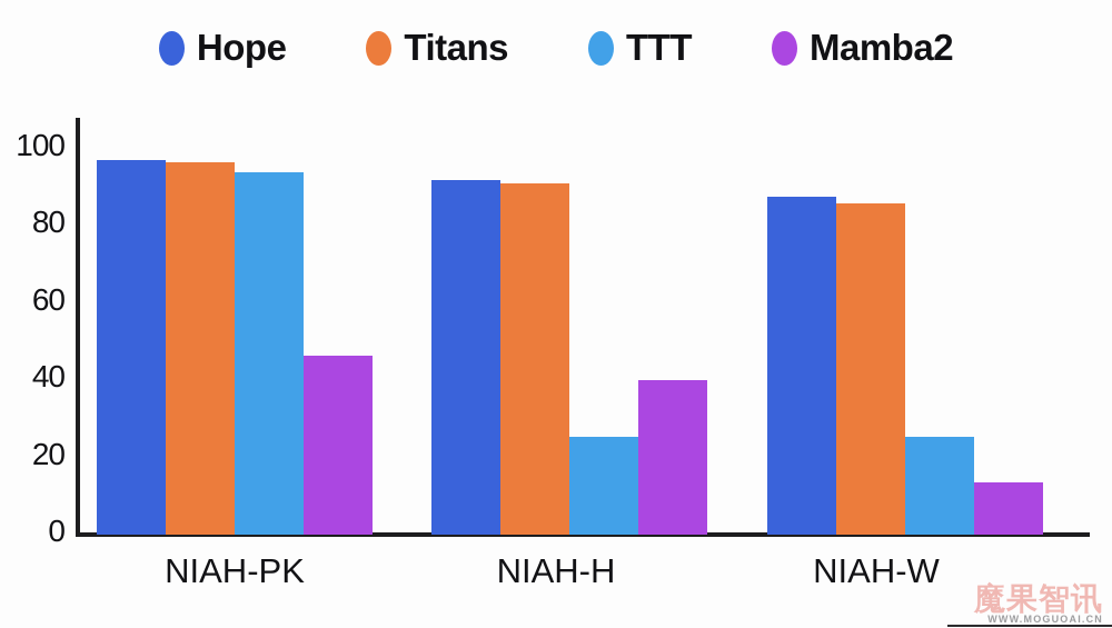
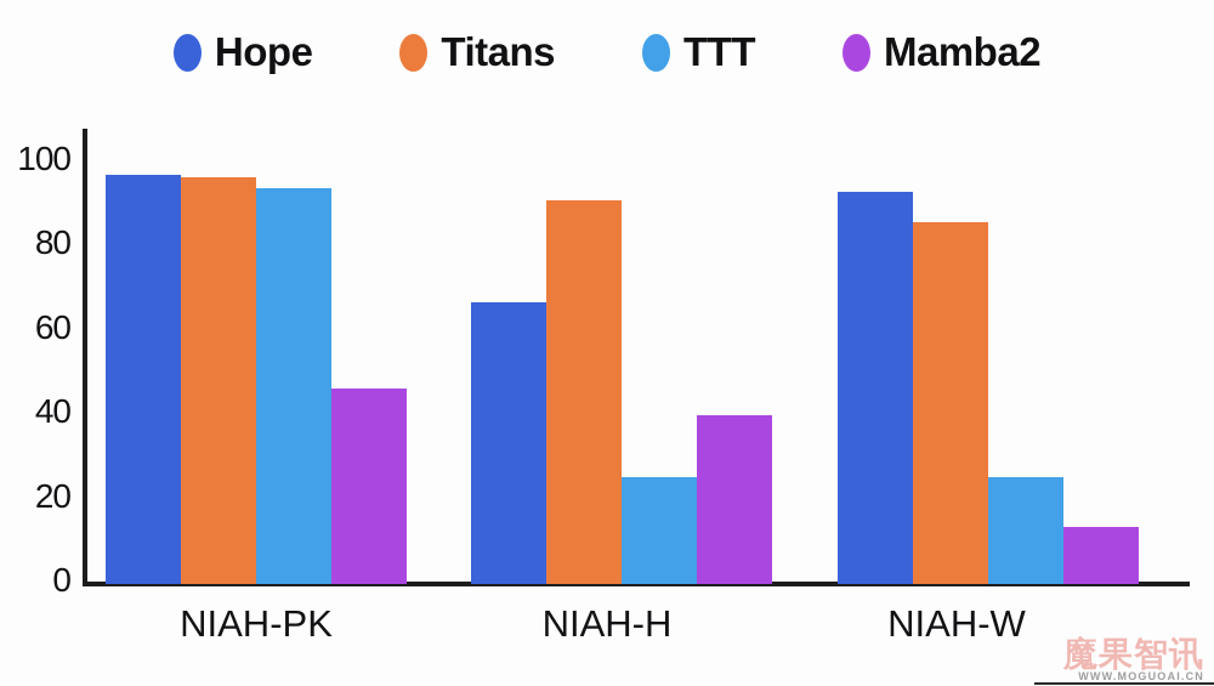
Hope/NIAH-H: 92 -> 67
Hope/NIAH-W: 88 -> 93
